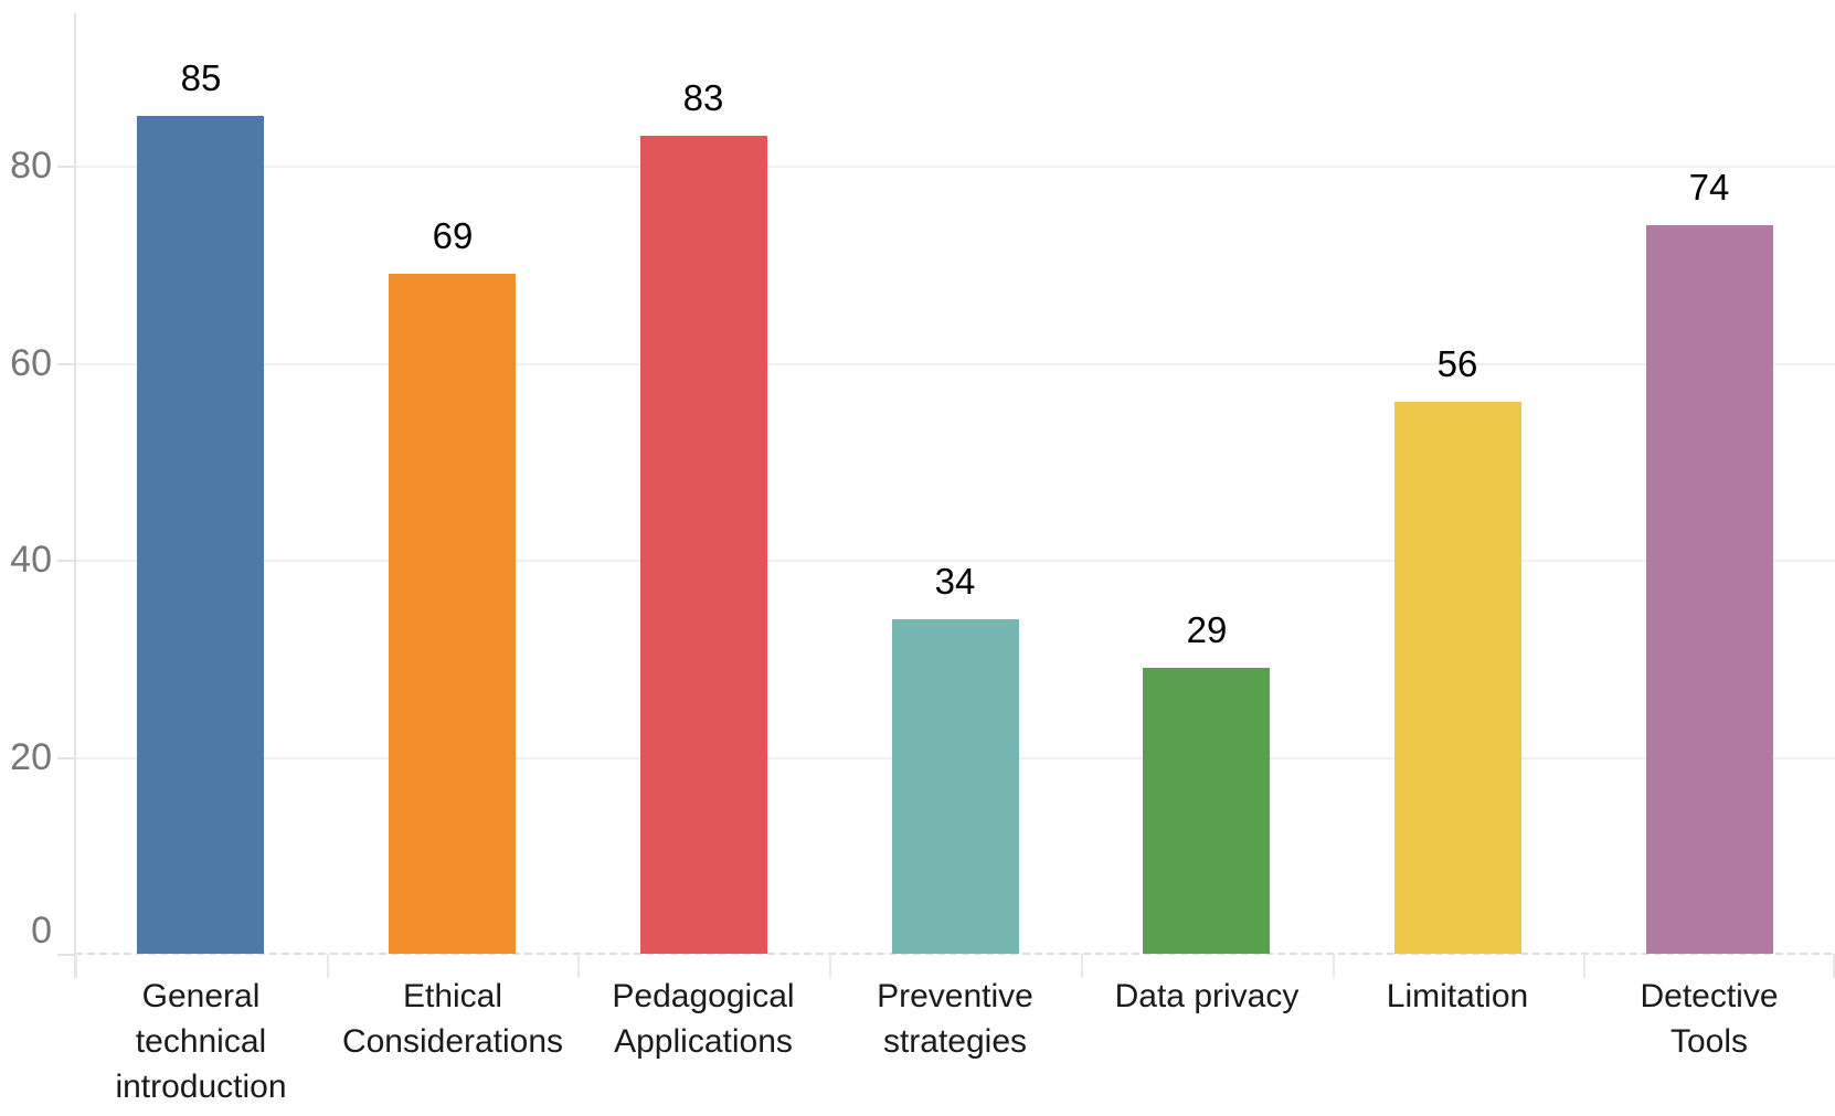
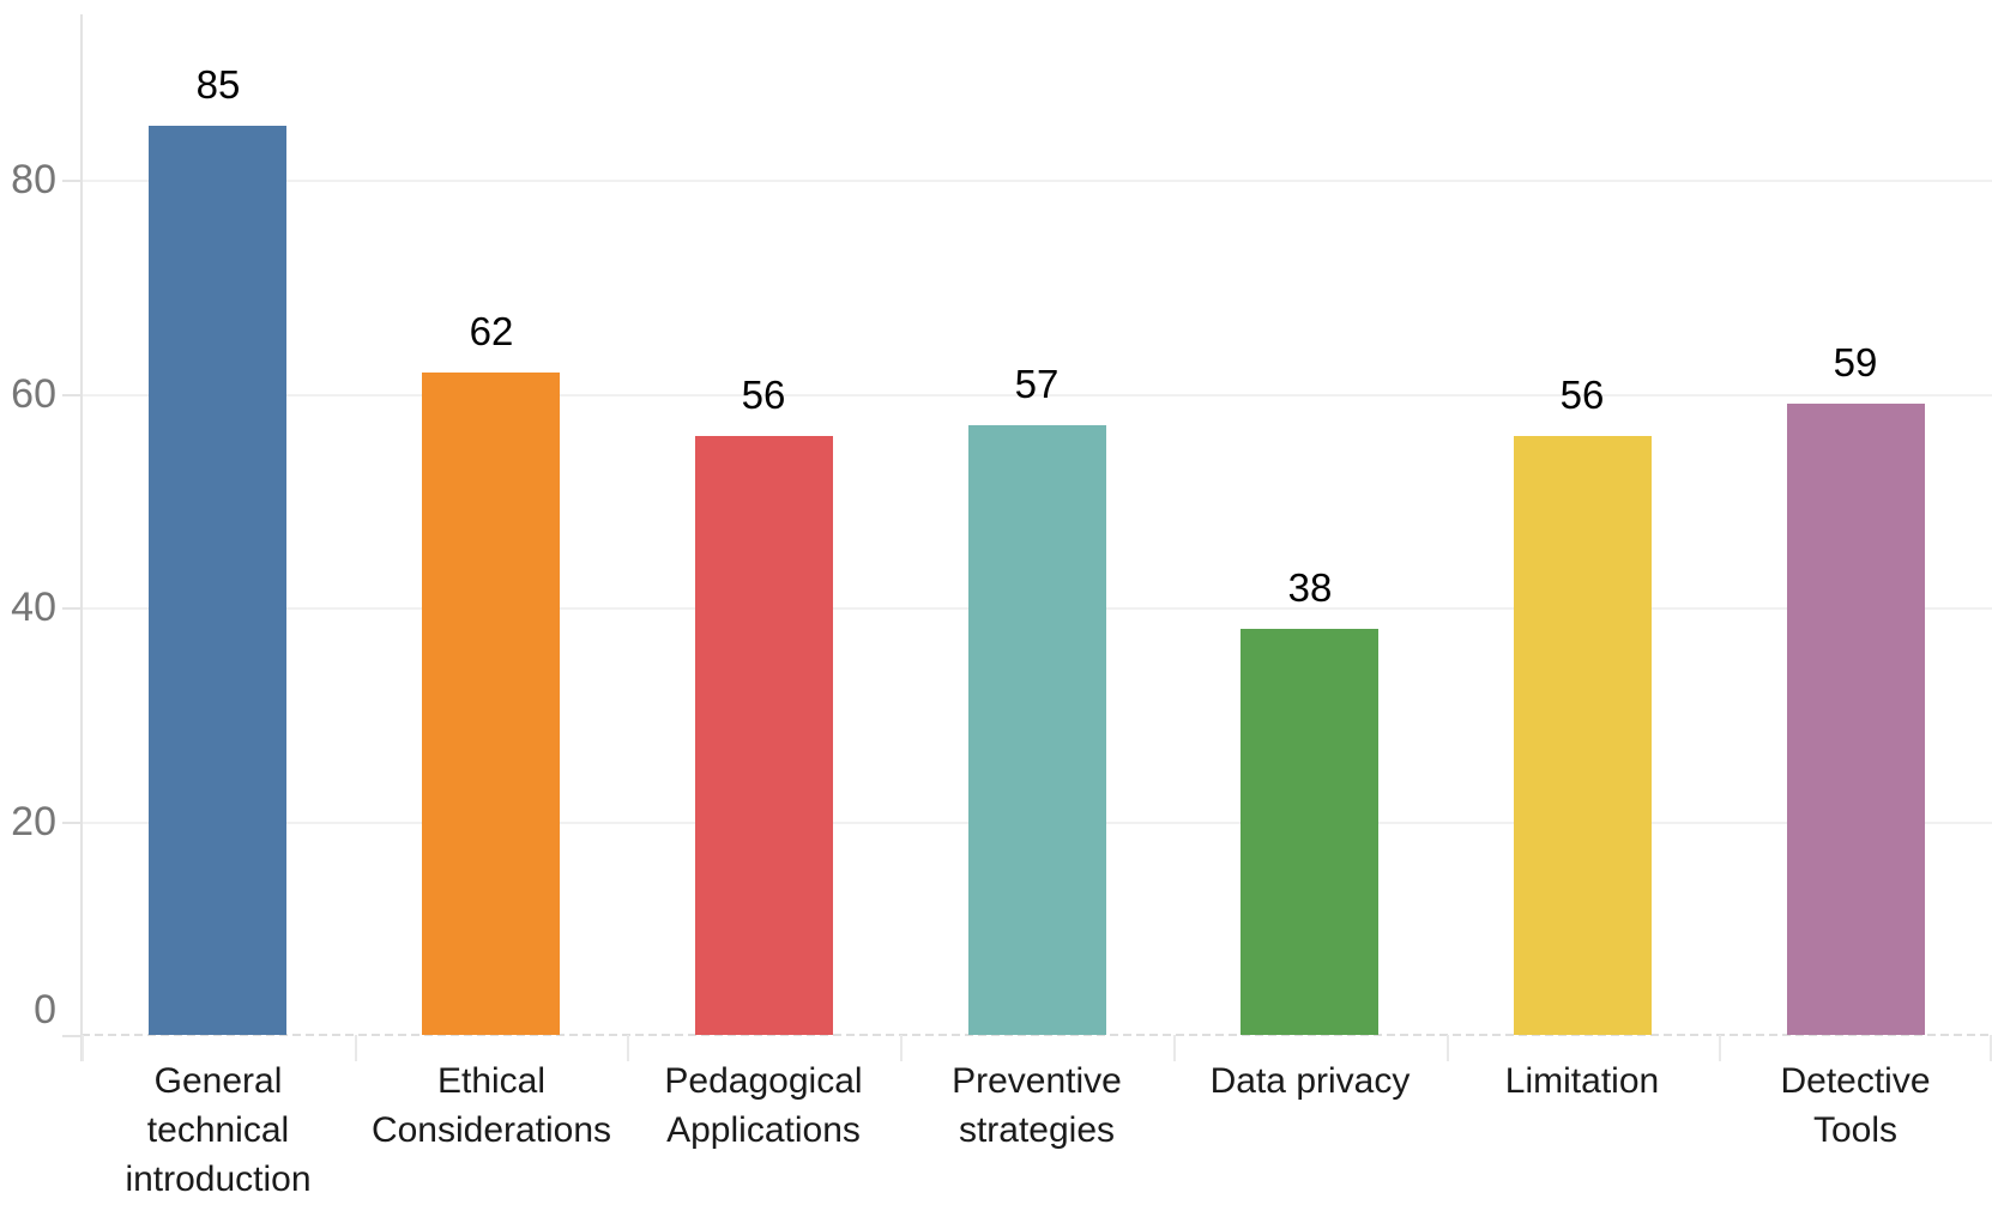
Ethical Considerations: 69 -> 62
Pedagogical Applications: 83 -> 56
Preventive strategies: 34 -> 57
Data privacy: 29 -> 38
Detective Tools: 74 -> 59
